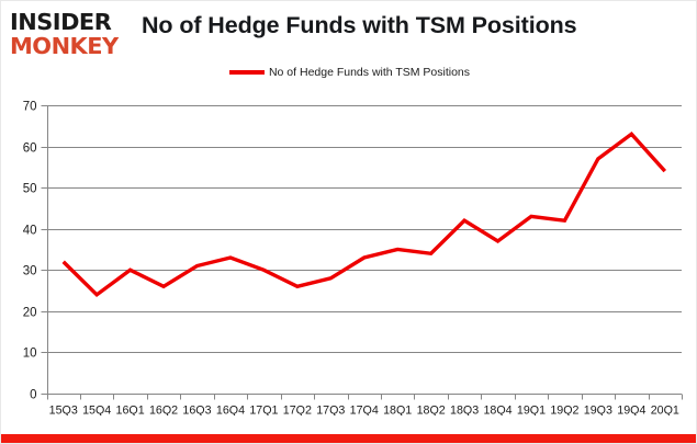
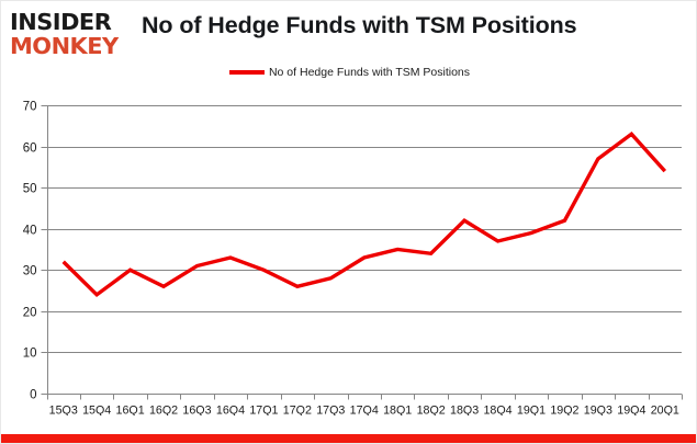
19Q1: 43 -> 39
